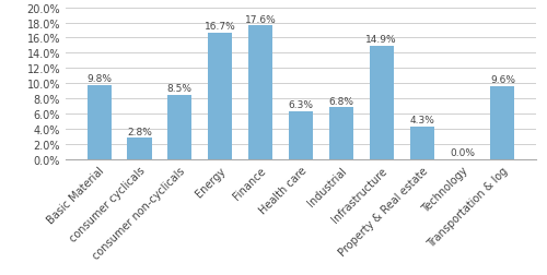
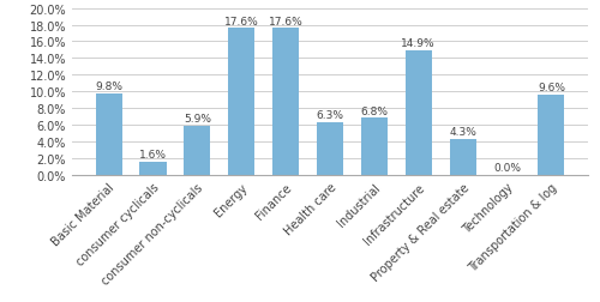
consumer cyclicals: 2.8% -> 1.6%
consumer non-cyclicals: 8.5% -> 5.9%
Energy: 16.7% -> 17.6%
